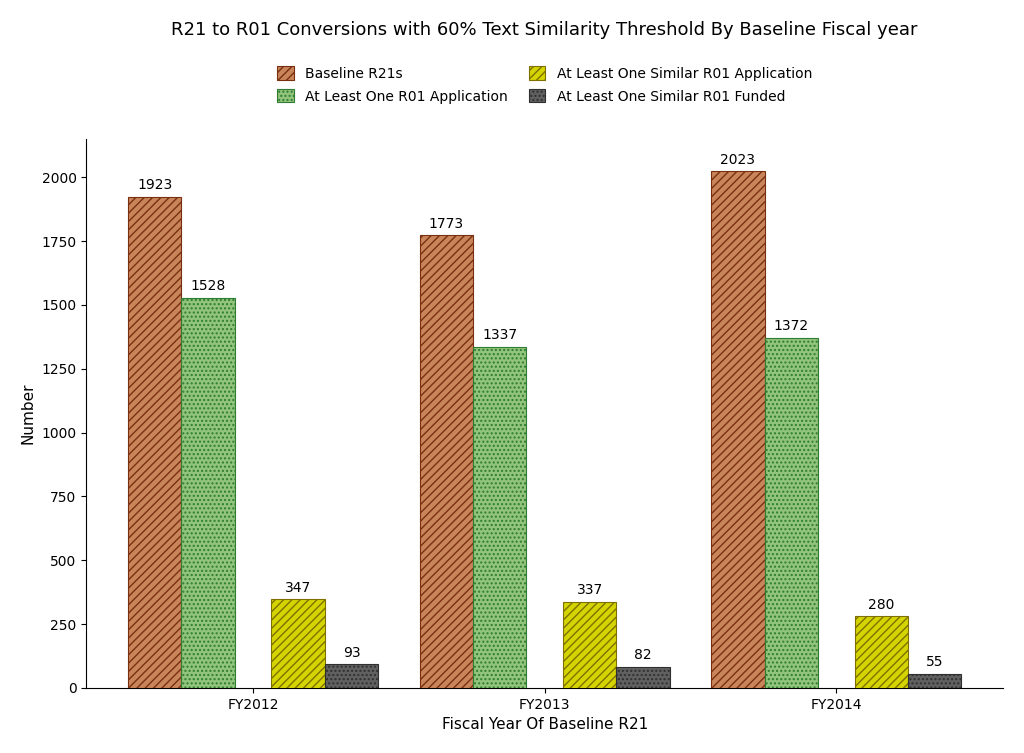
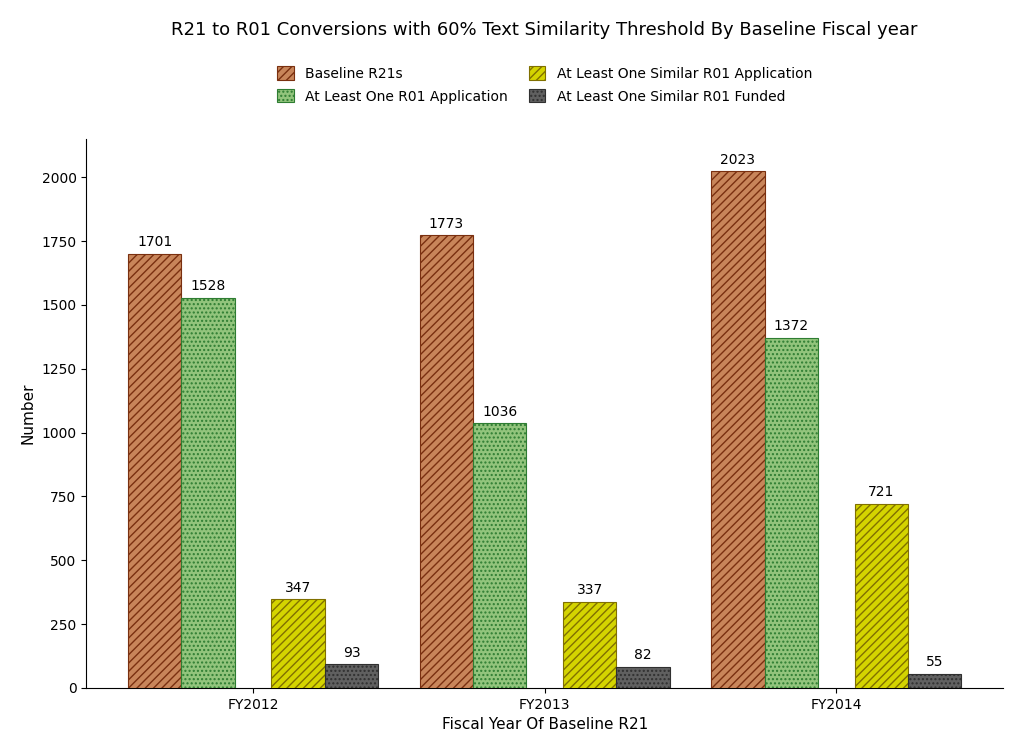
Baseline R21s/FY2012: 1923 -> 1701
At Least One R01 Application/FY2013: 1337 -> 1036
At Least One Similar R01 Application/FY2014: 280 -> 721
